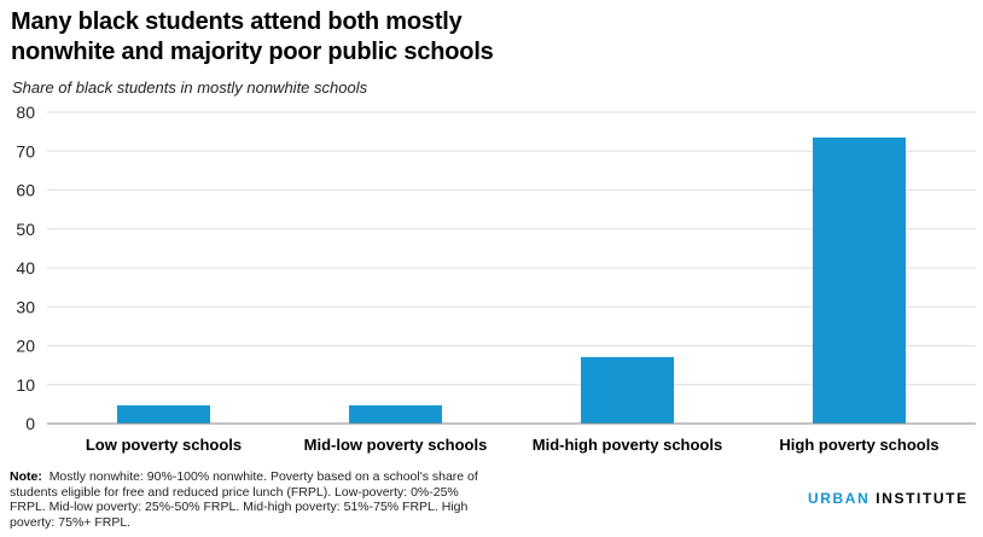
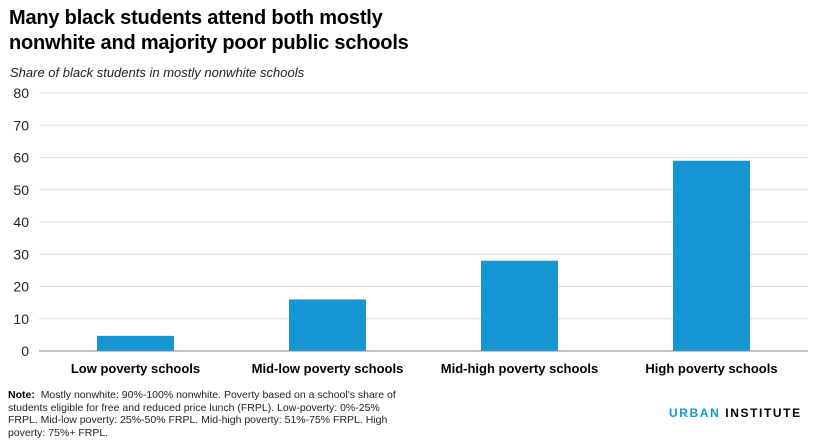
Mid-low poverty schools: 5 -> 16
Mid-high poverty schools: 17 -> 28
High poverty schools: 74 -> 59
